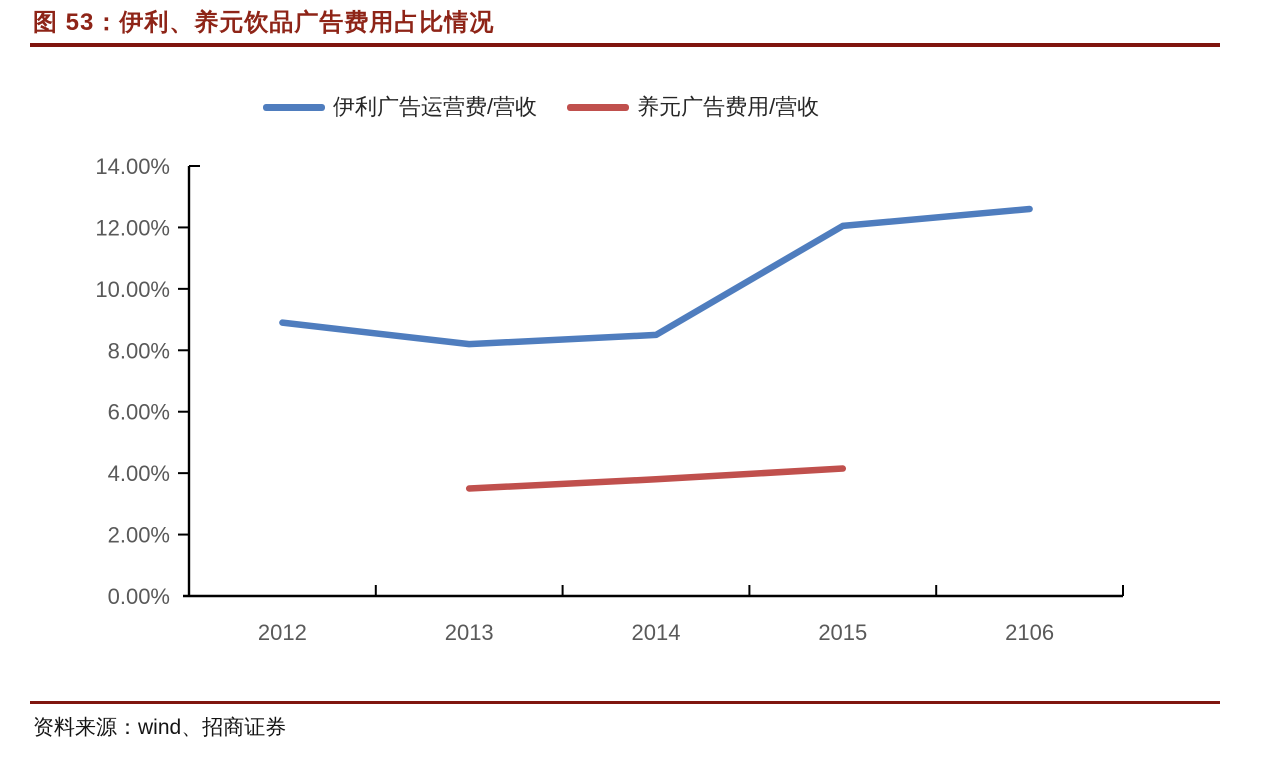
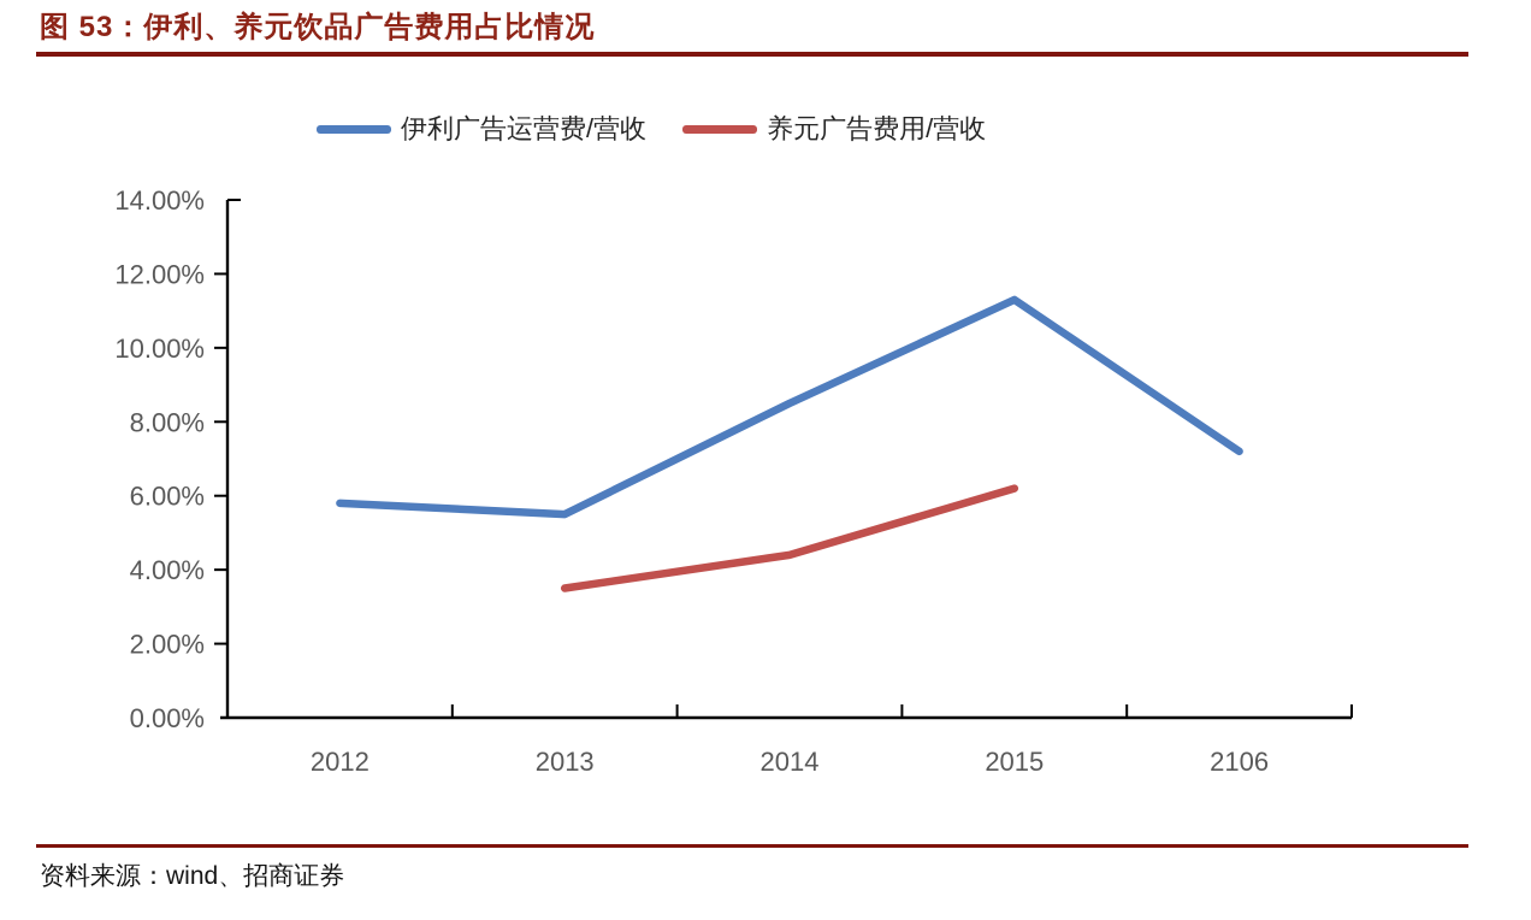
伊利广告运营费/营收/2012: 8.9% -> 5.8%
伊利广告运营费/营收/2013: 8.2% -> 5.5%
养元广告费用/营收/2014: 3.8% -> 4.4%
伊利广告运营费/营收/2015: 12.1% -> 11.3%
养元广告费用/营收/2015: 4.2% -> 6.2%
伊利广告运营费/营收/2106: 12.6% -> 7.2%
